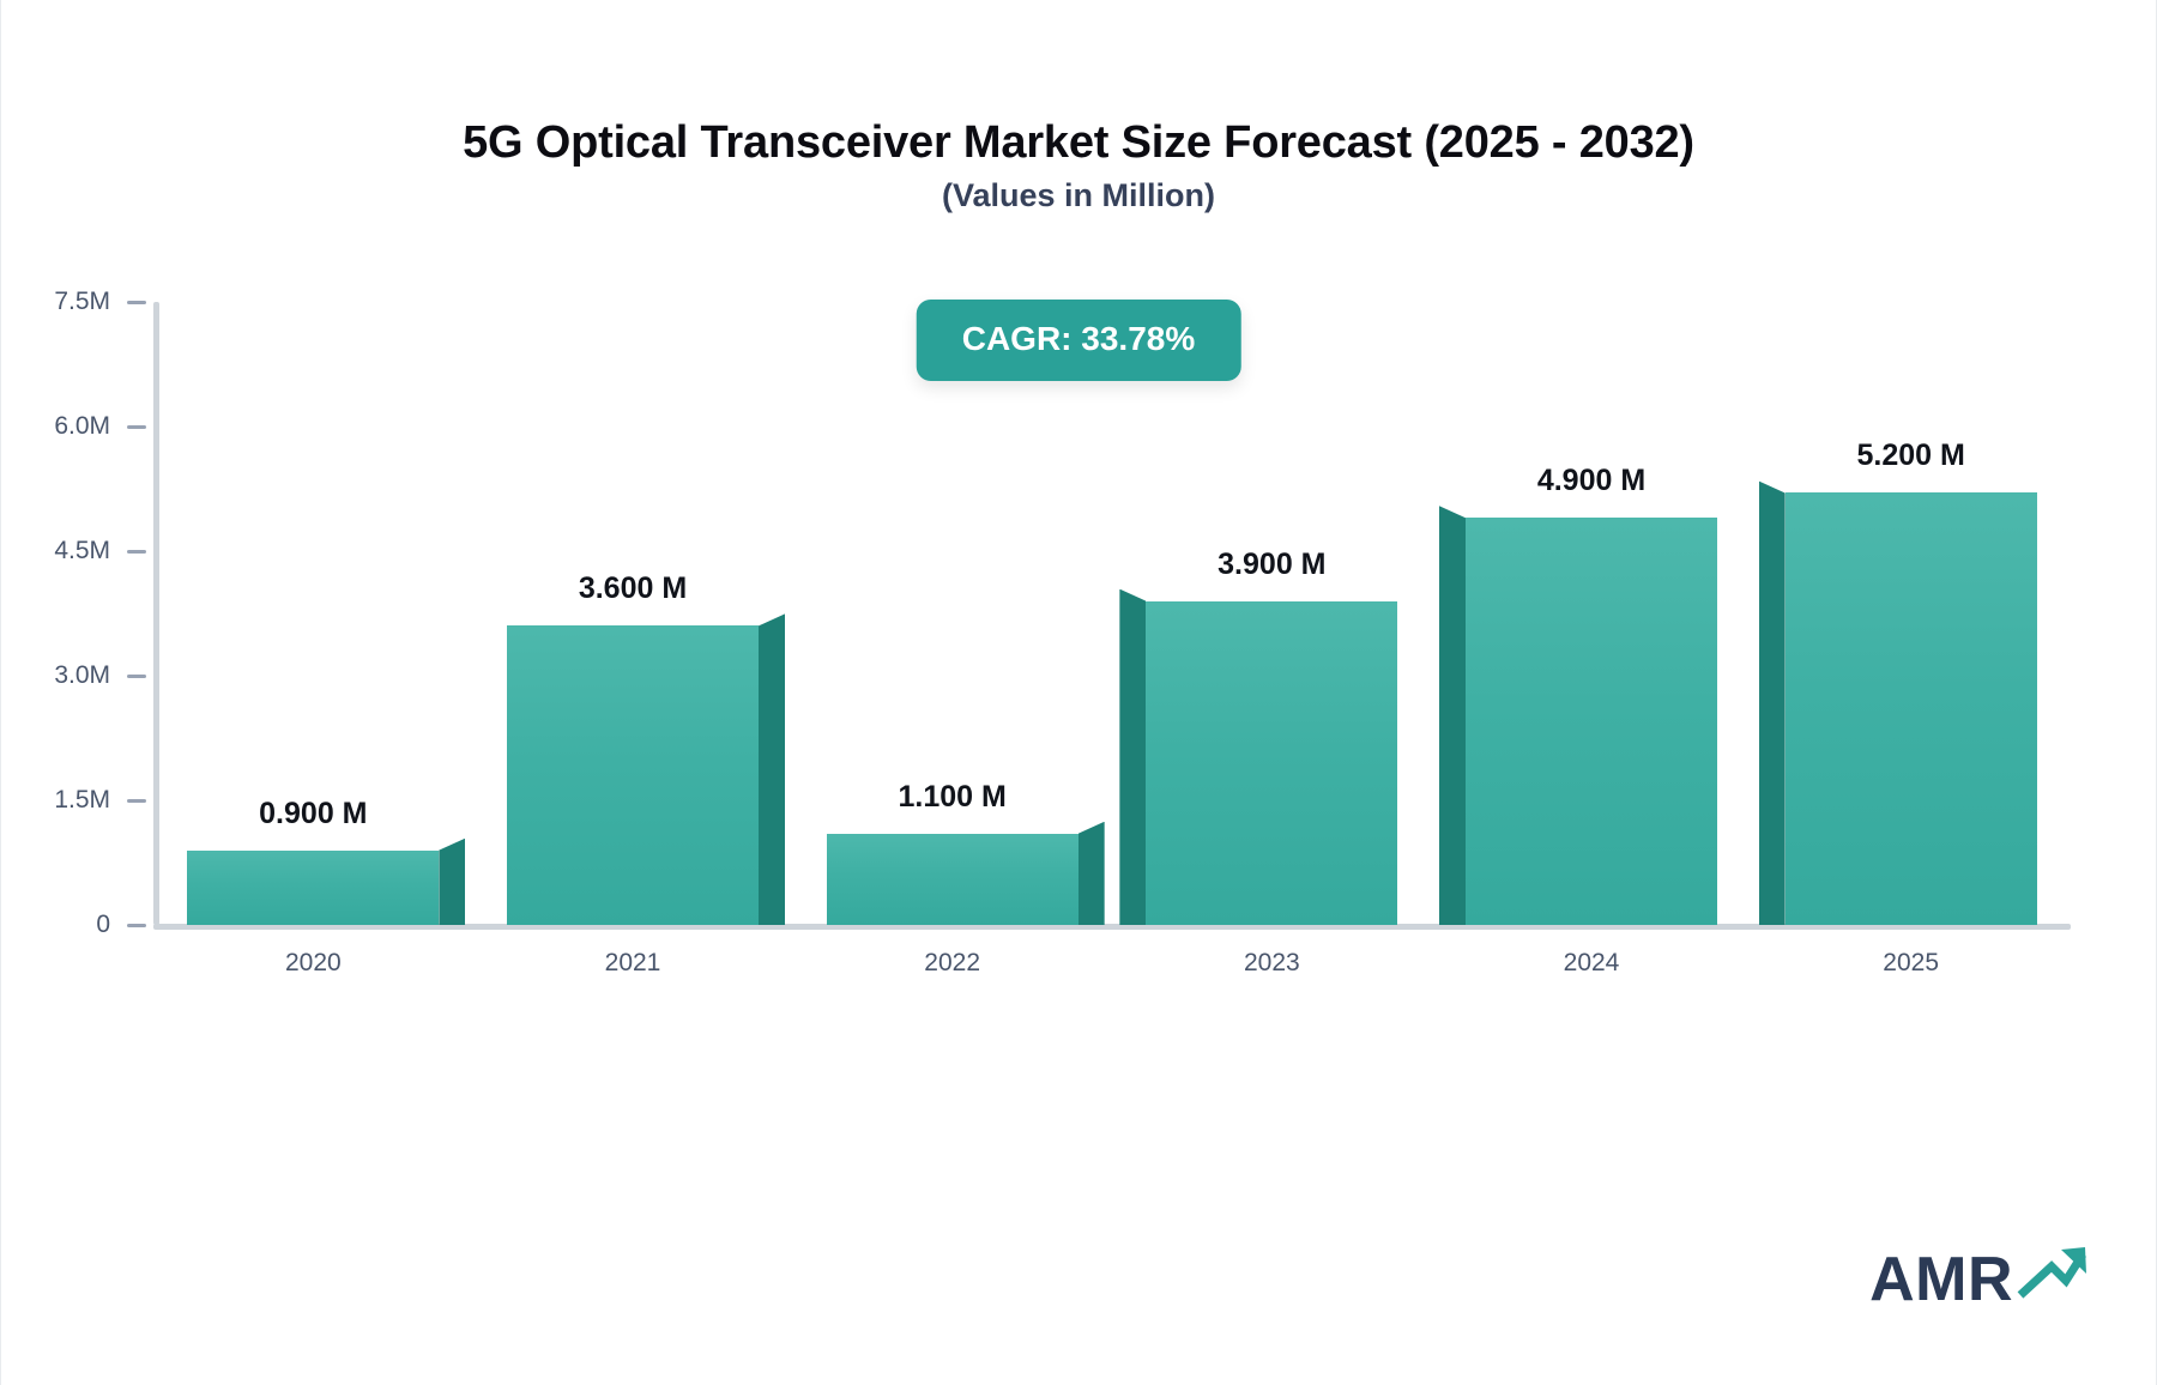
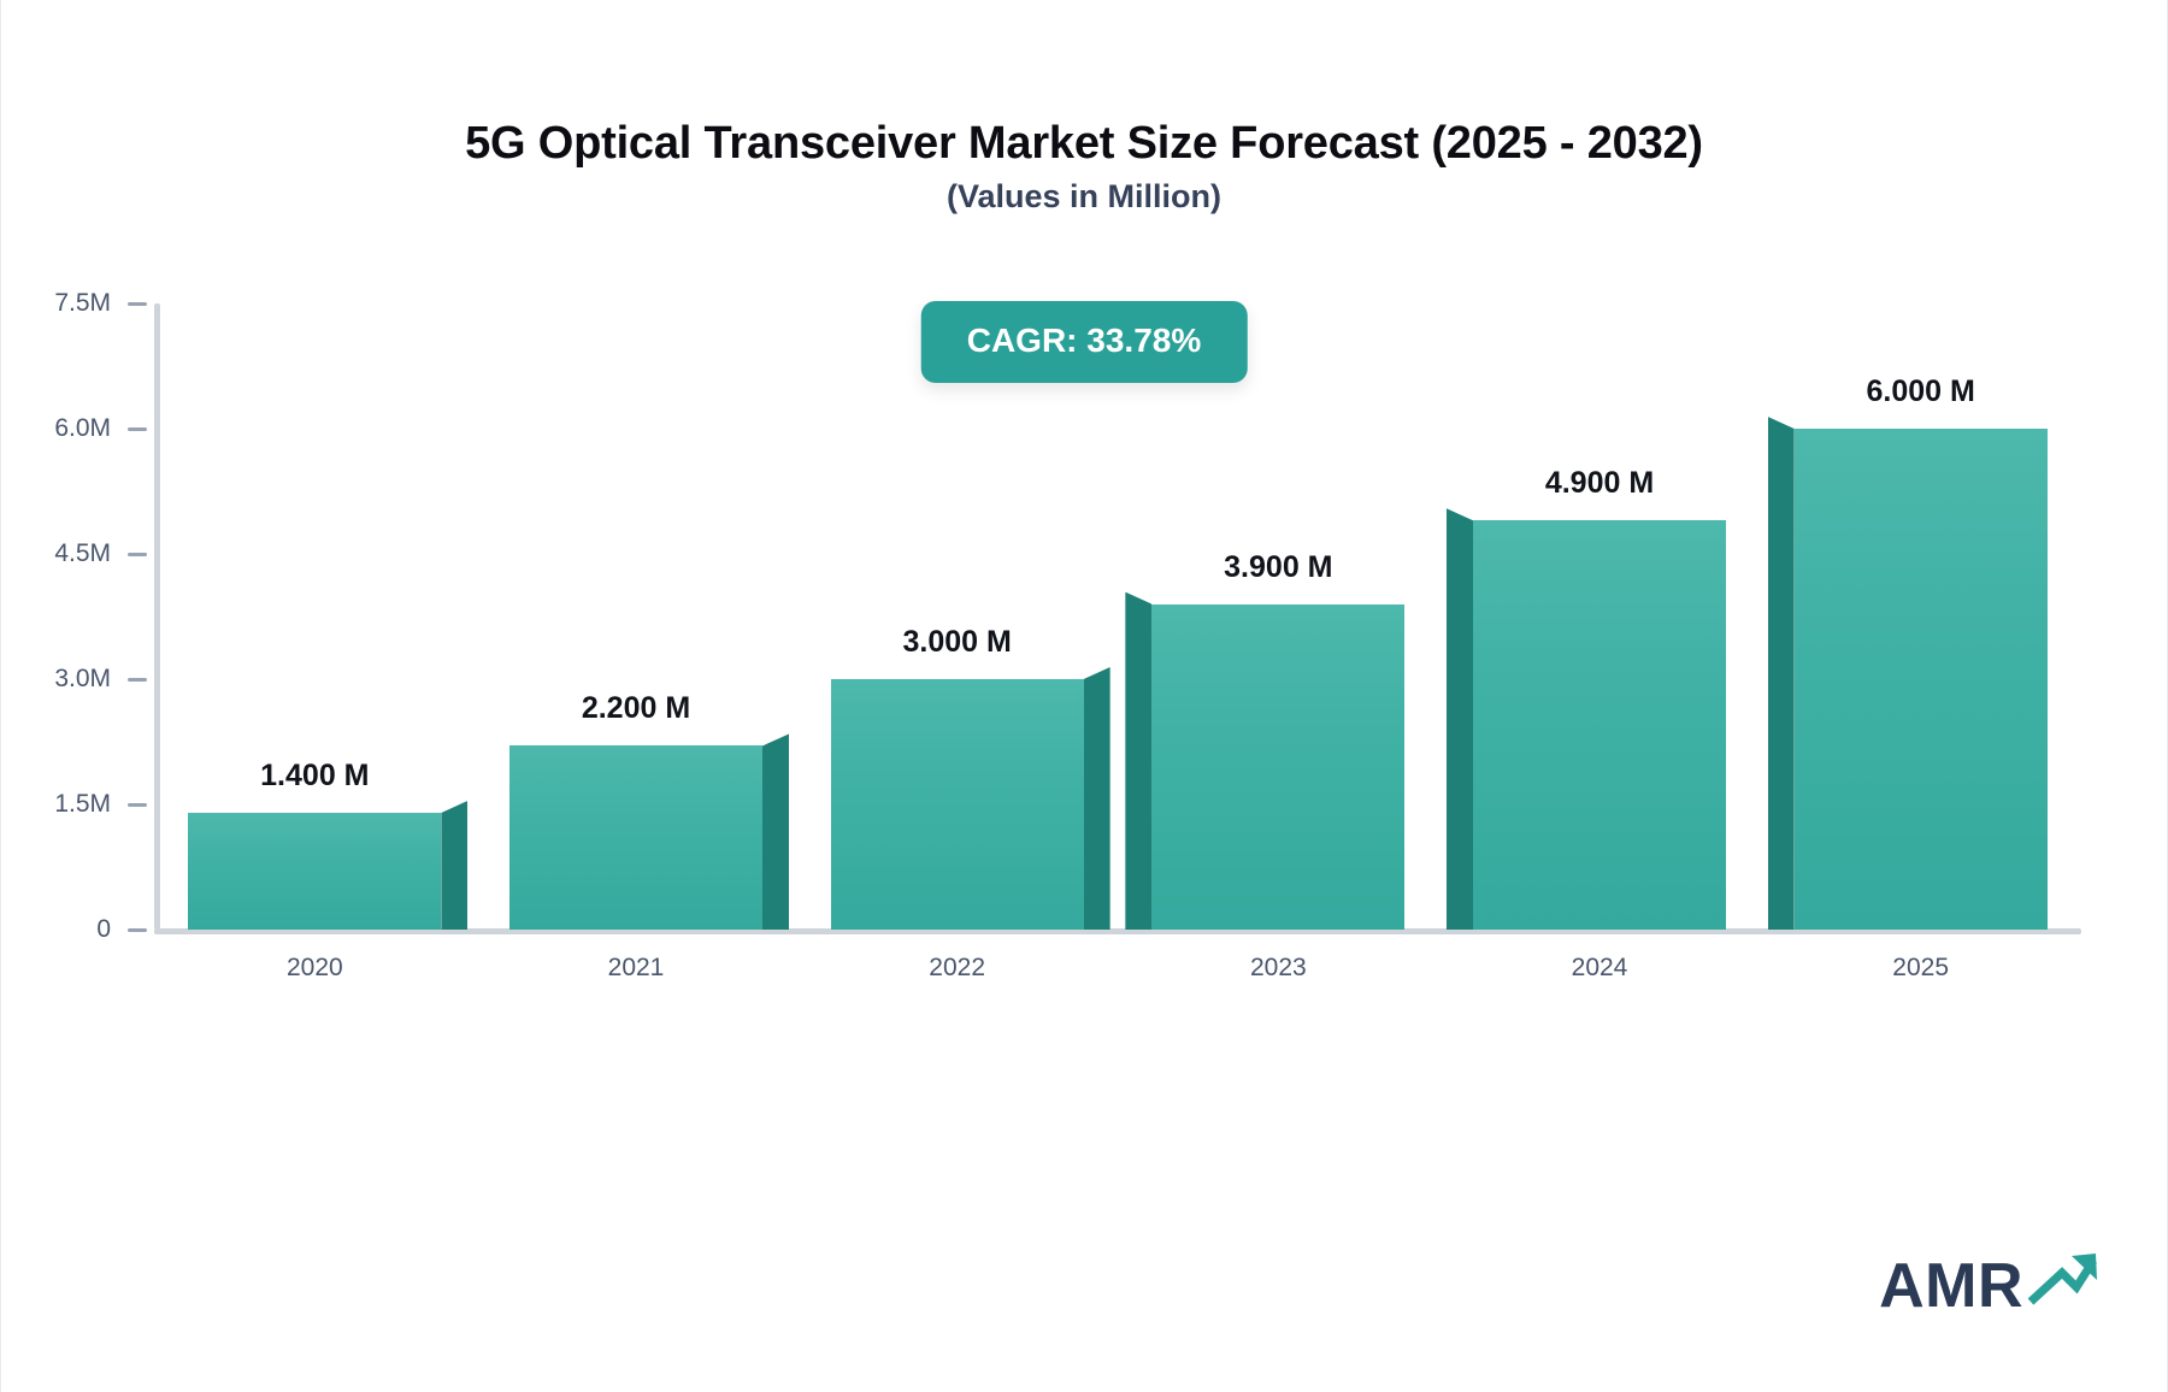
2020: 0.900 -> 1.400
2021: 3.600 -> 2.200
2022: 1.100 -> 3.000
2025: 5.200 -> 6.000
